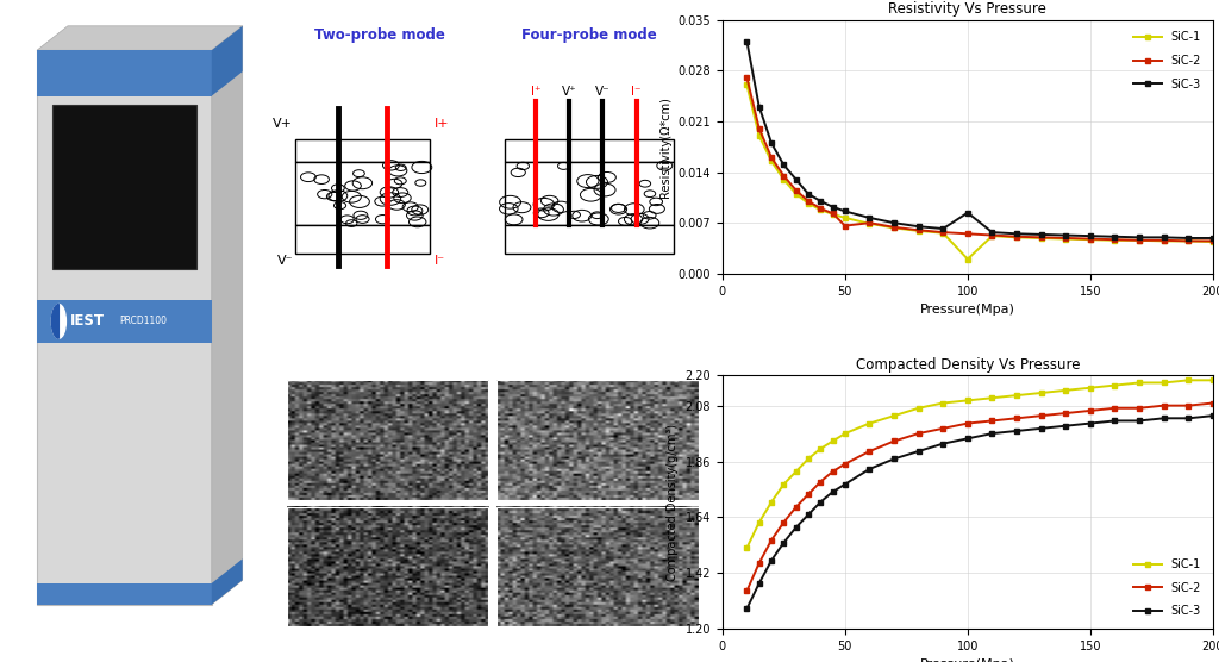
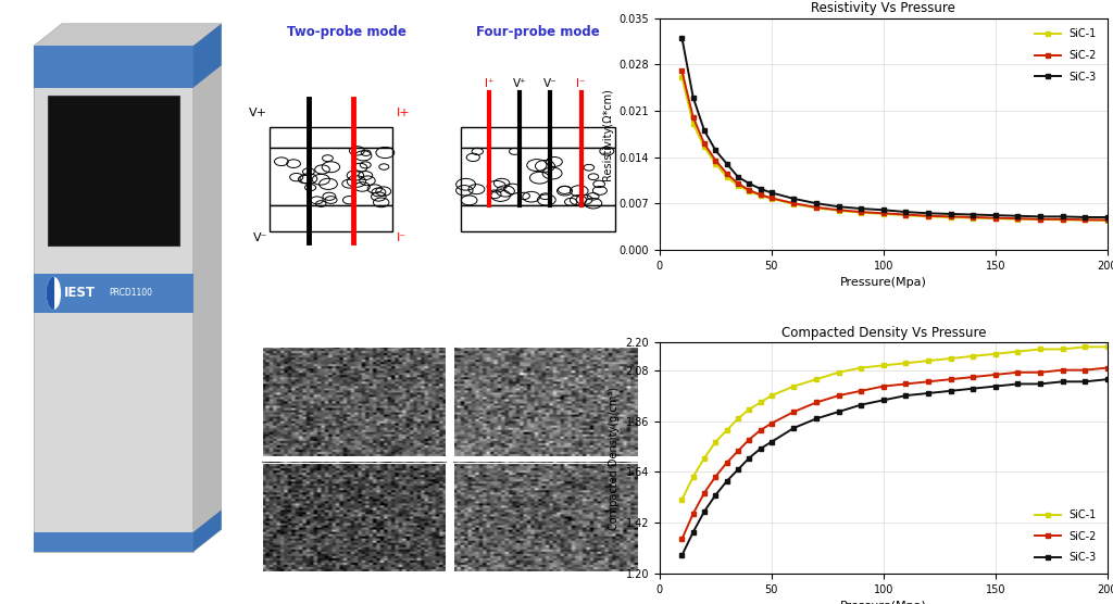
Resistivity Vs Pressure/SiC-2/50: 0.0066 -> 0.0078
Resistivity Vs Pressure/SiC-1/100: 0.0020 -> 0.0054
Resistivity Vs Pressure/SiC-3/100: 0.0084 -> 0.0060
